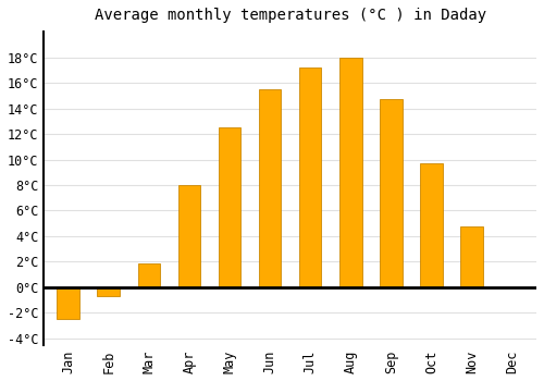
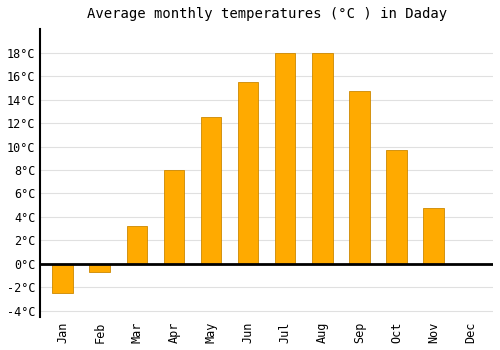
Mar: 1.9°C -> 3.2°C
Jul: 17.2°C -> 18.0°C
